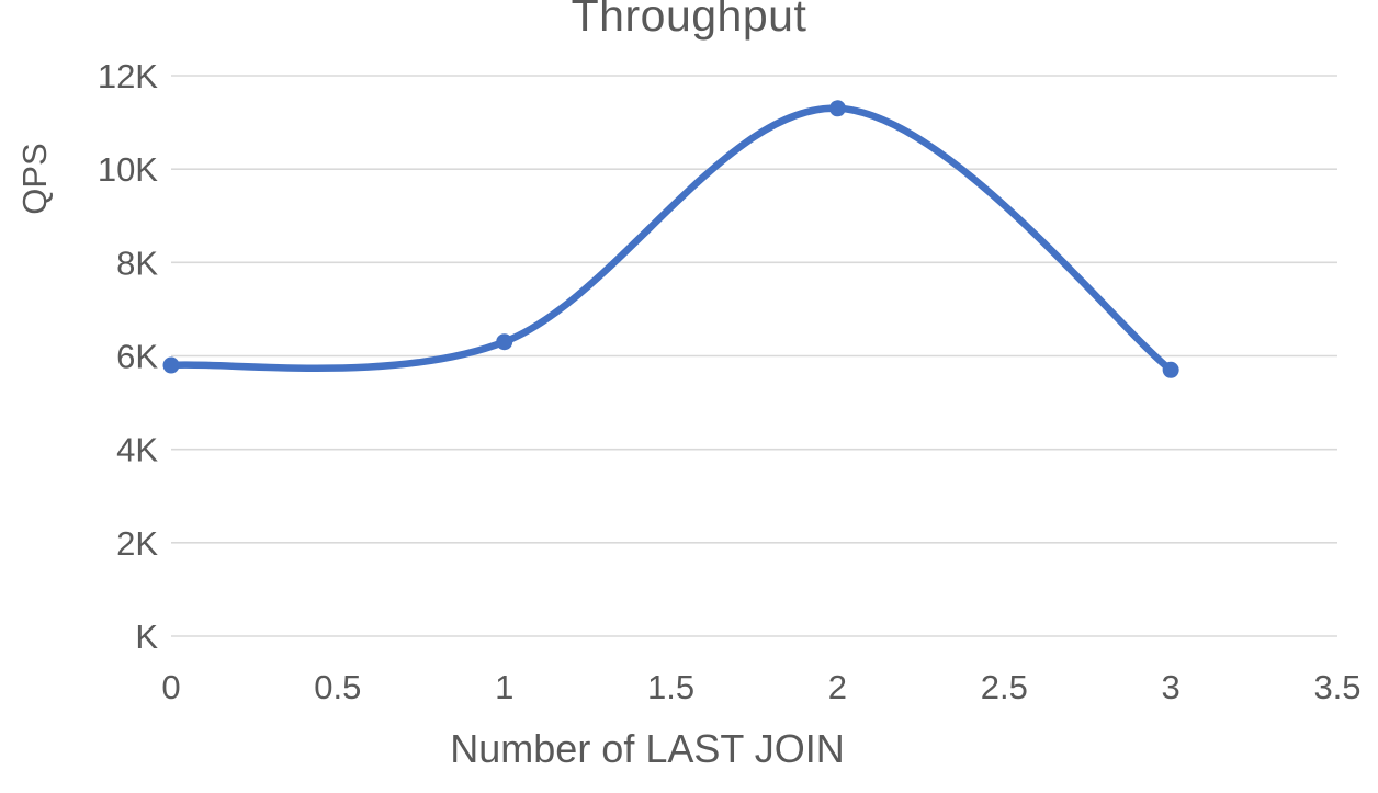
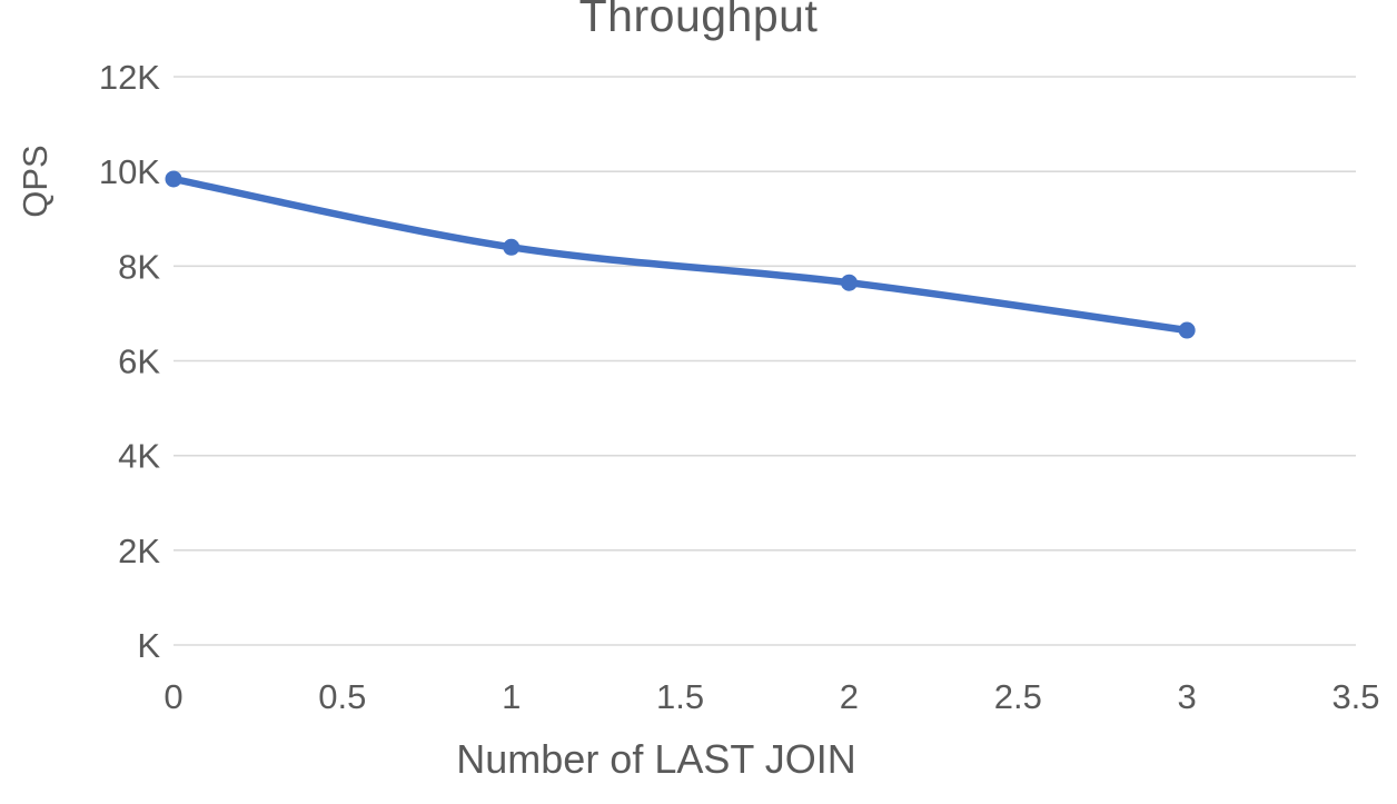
0: 5.8K -> 9.8K
1: 6.3K -> 8.4K
2: 11.3K -> 7.6K
3: 5.7K -> 6.6K
